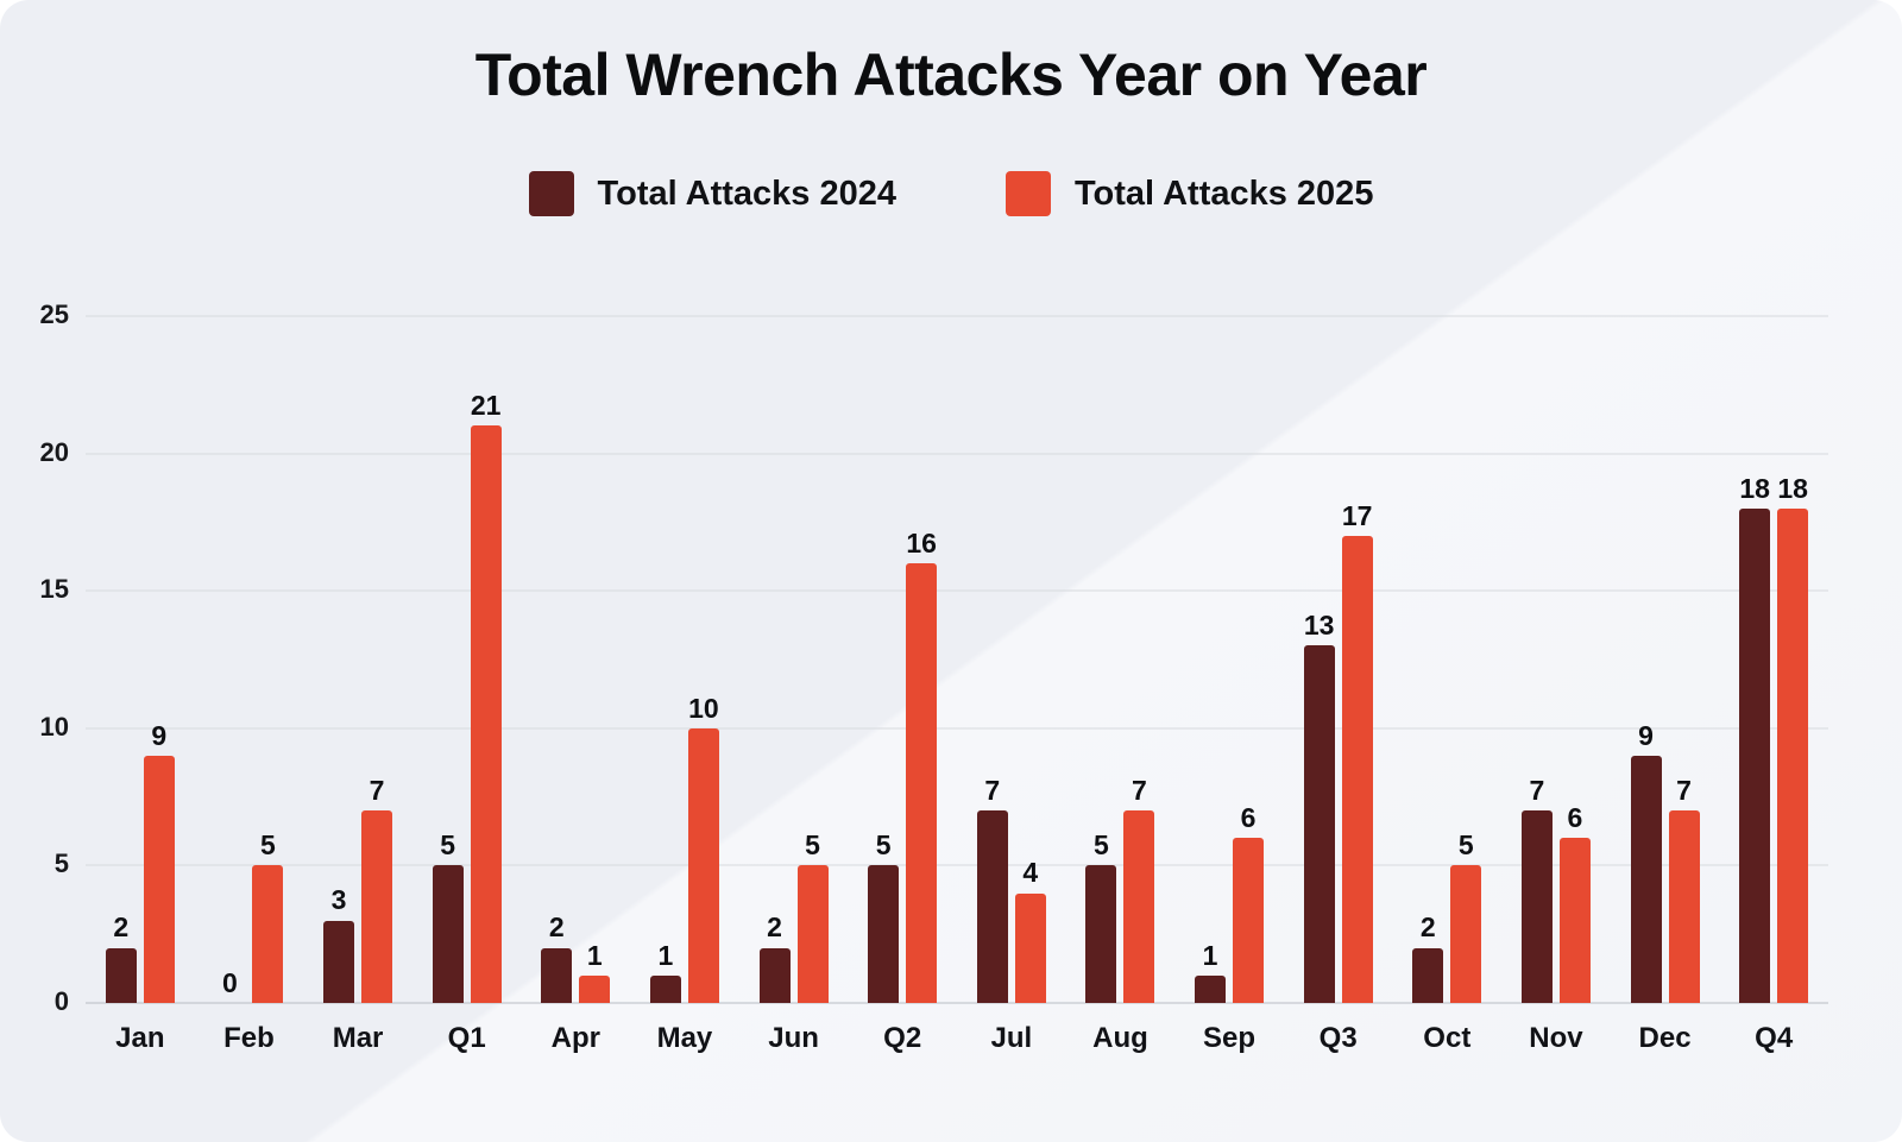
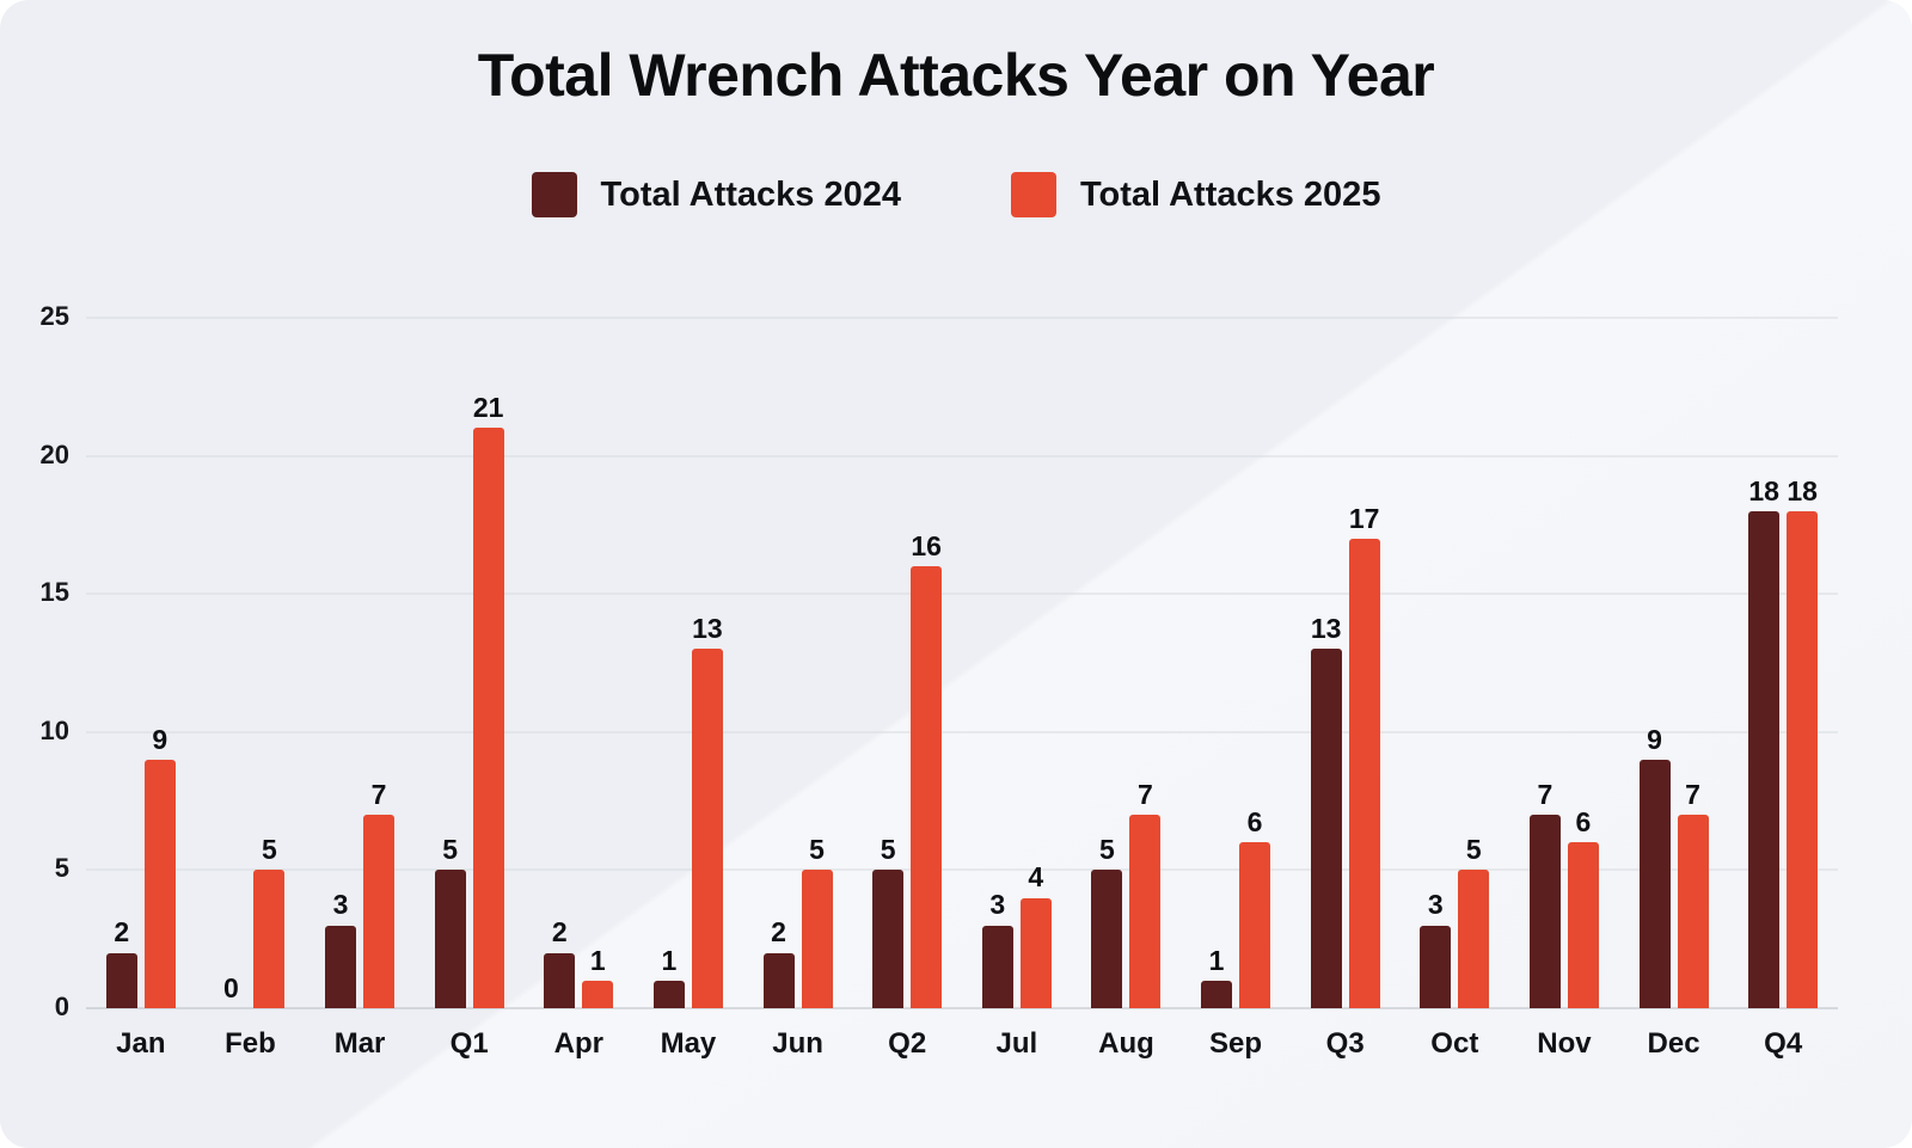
Total Attacks 2025/May: 10 -> 13
Total Attacks 2024/Jul: 7 -> 3
Total Attacks 2024/Oct: 2 -> 3
